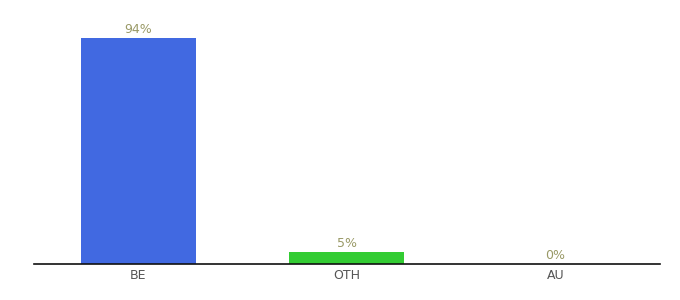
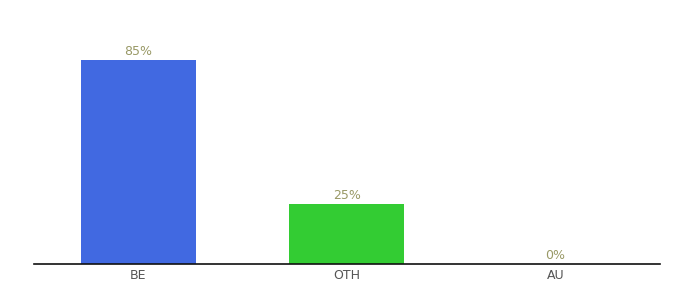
BE: 94% -> 85%
OTH: 5% -> 25%
